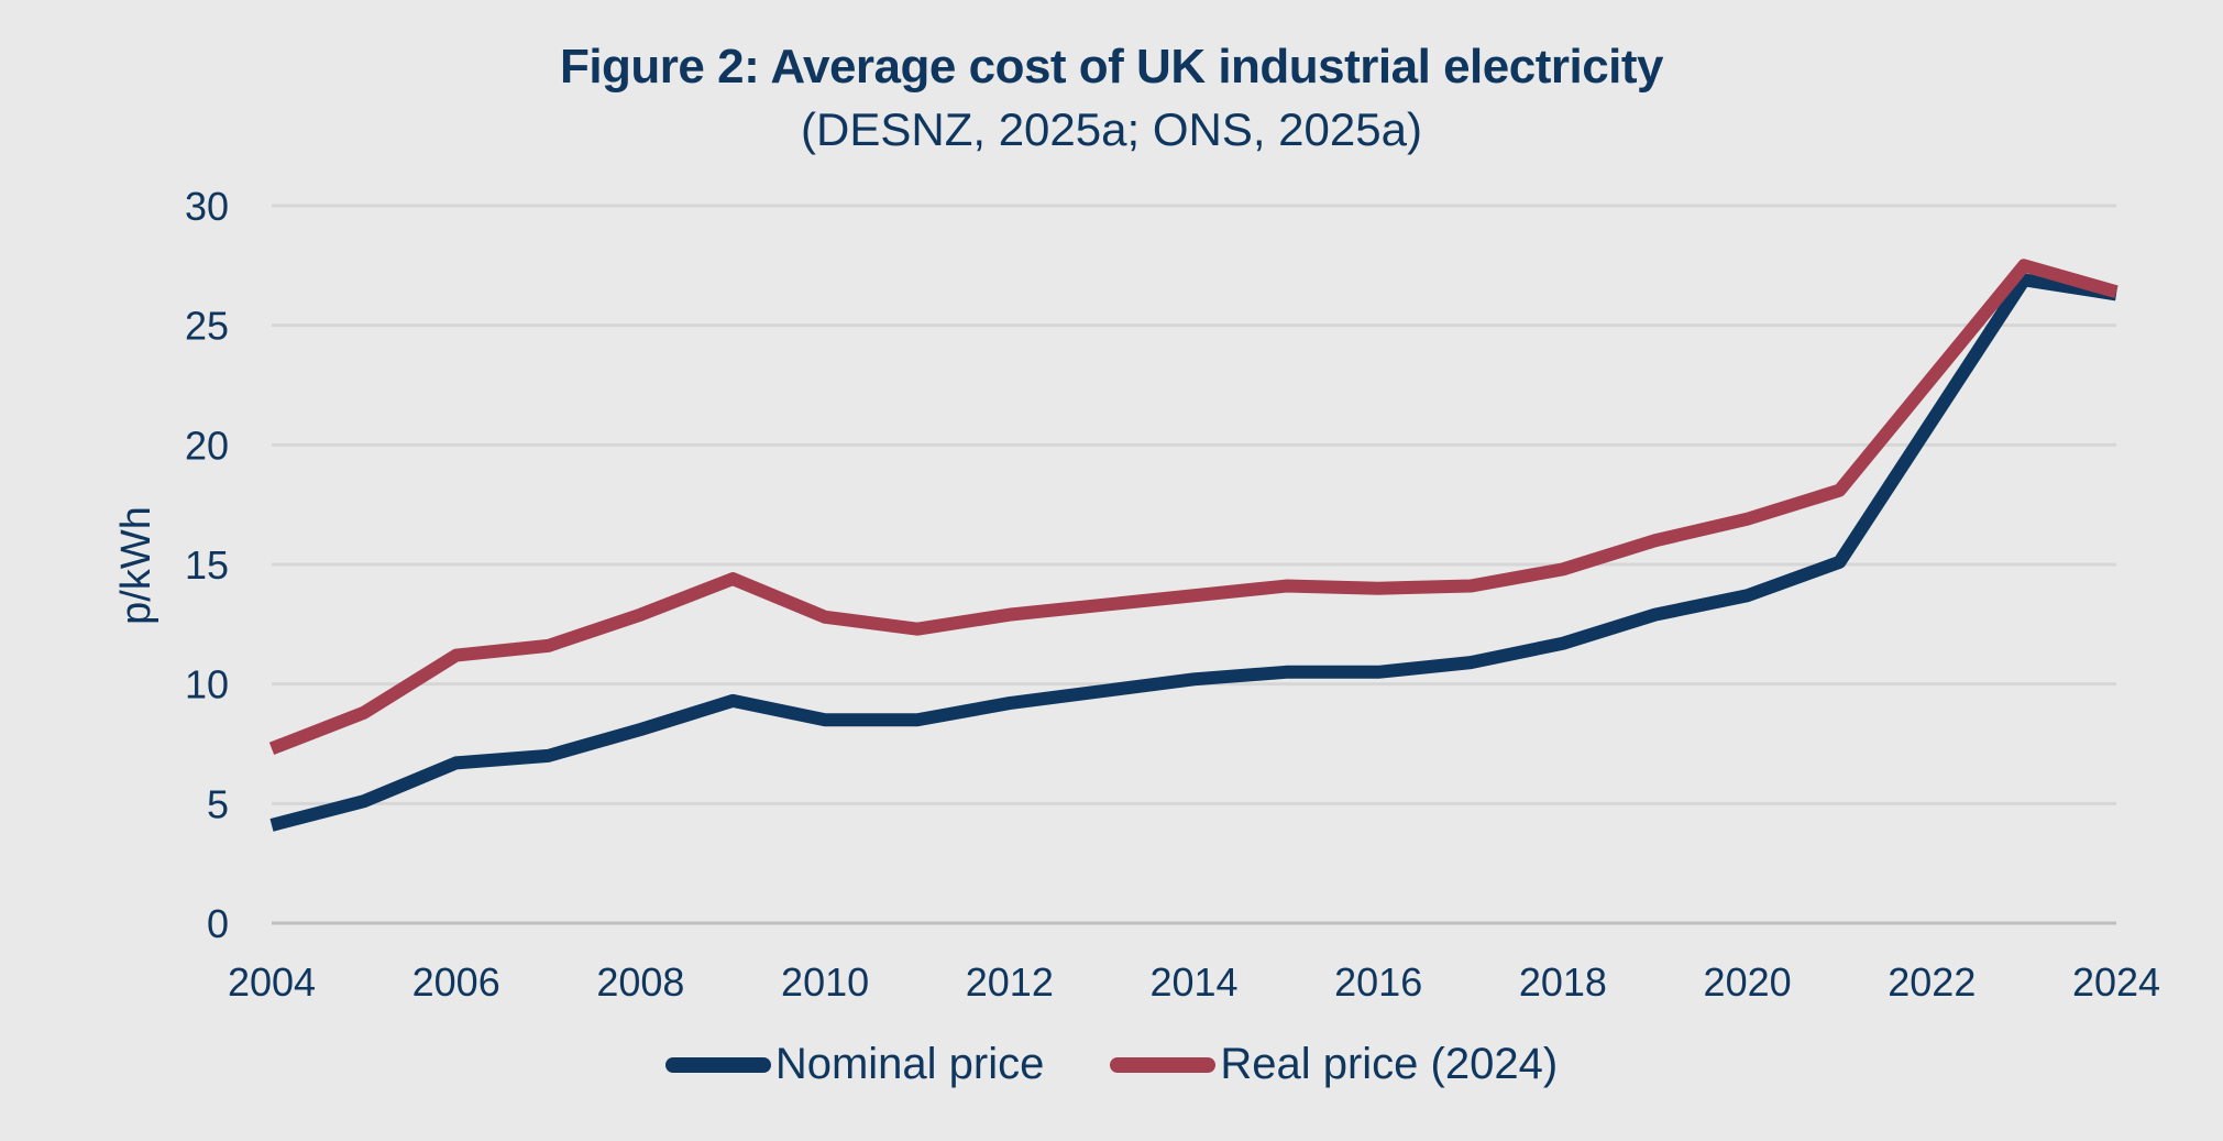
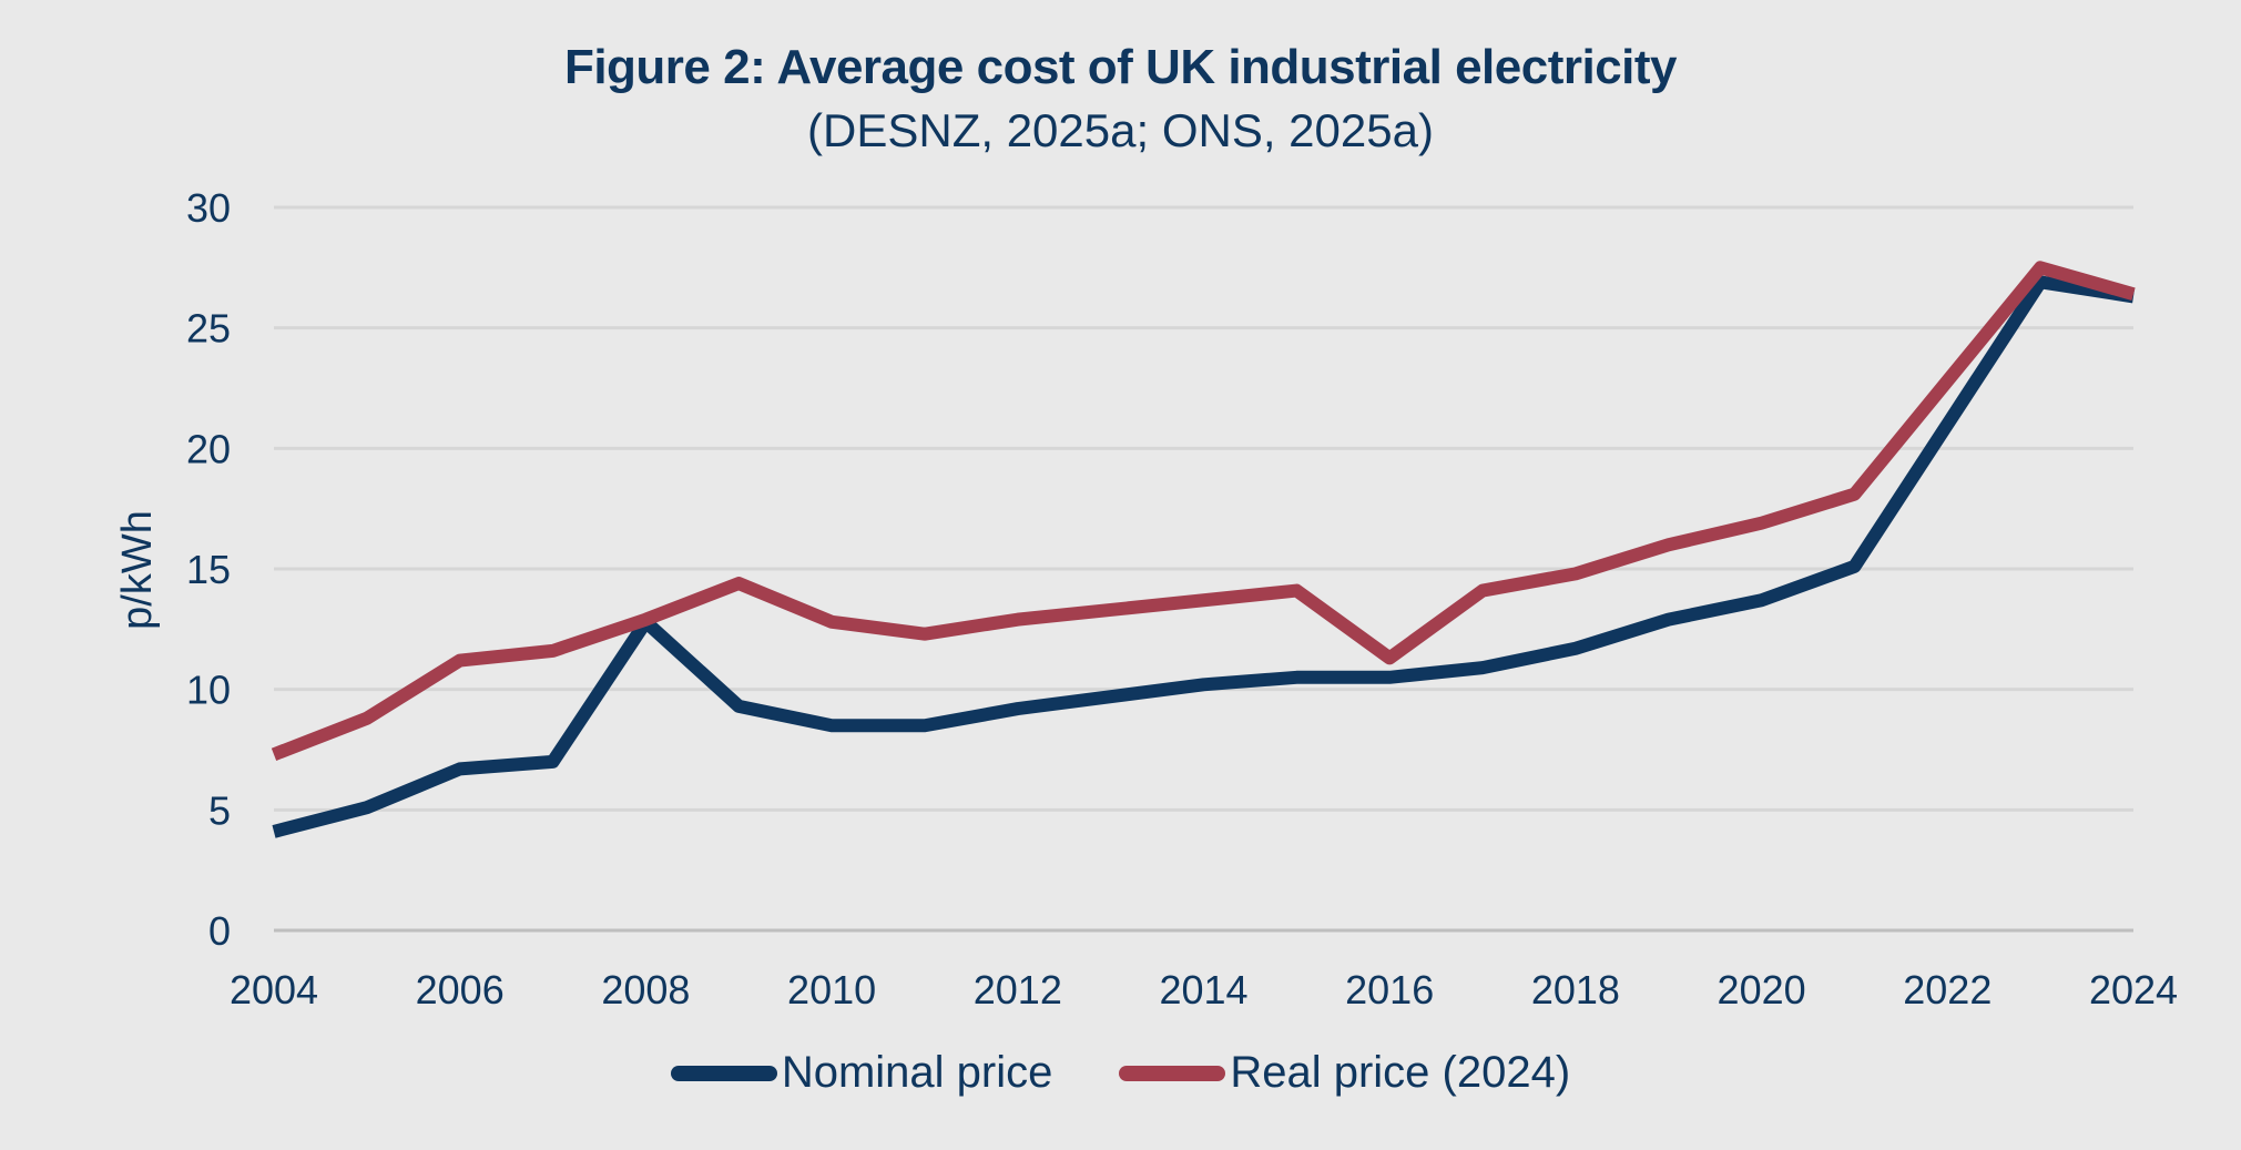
Nominal price/2008: 8.1 -> 12.8
Real price (2024)/2016: 14.0 -> 11.3
